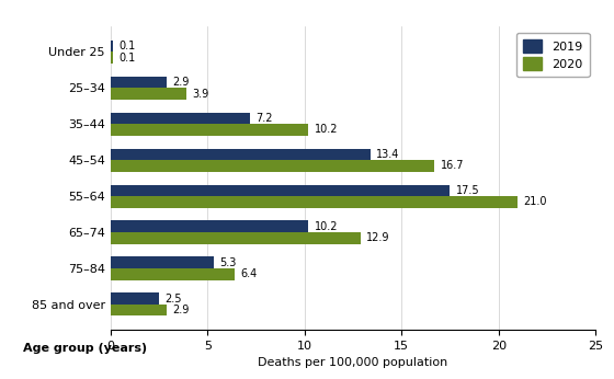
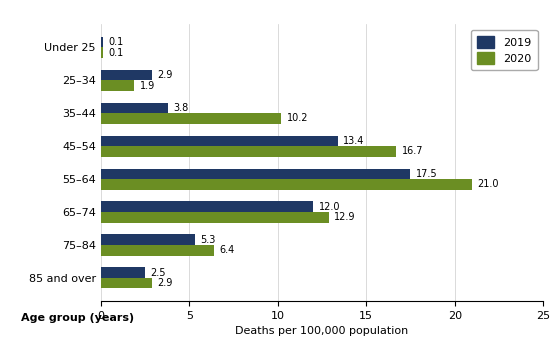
2020/25–34: 3.9 -> 1.9
2019/35–44: 7.2 -> 3.8
2019/65–74: 10.2 -> 12.0
